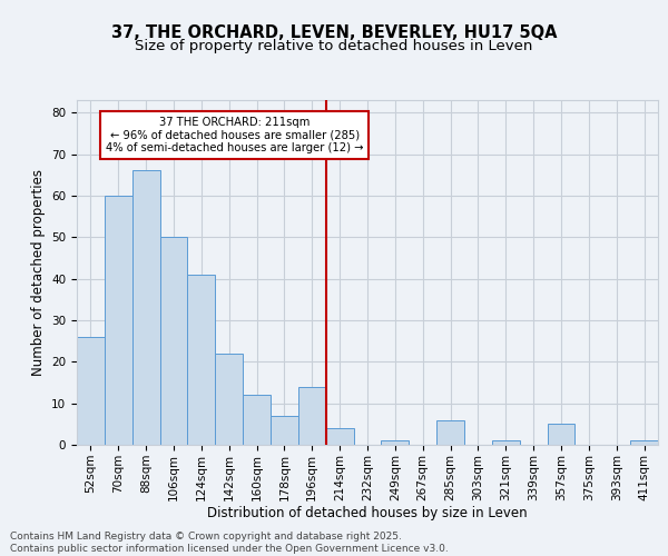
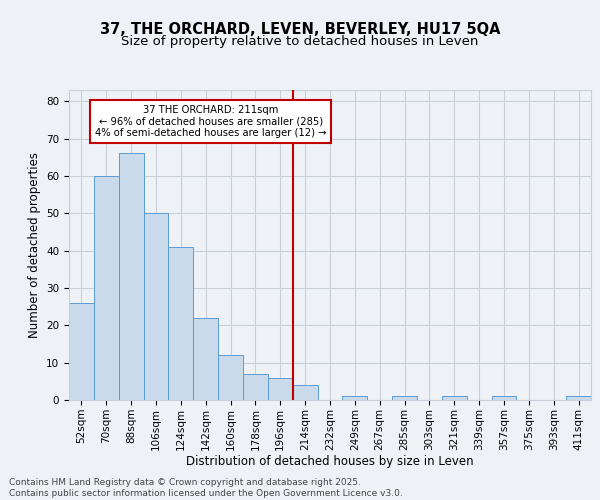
196sqm: 14 -> 6
285sqm: 6 -> 1
357sqm: 5 -> 1
